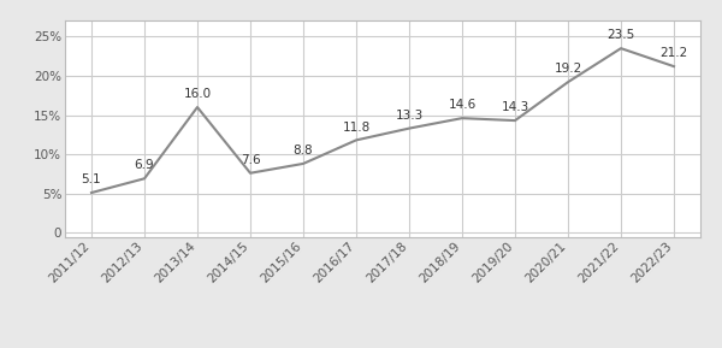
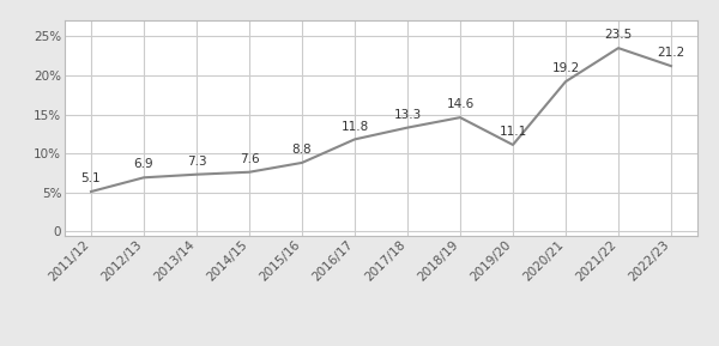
2013/14: 16.0 -> 7.3
2019/20: 14.3 -> 11.1
